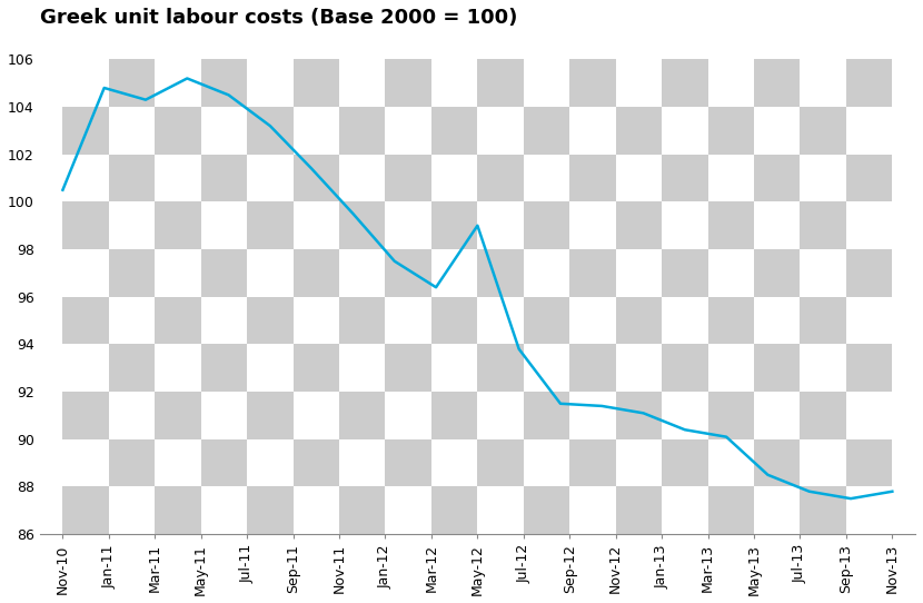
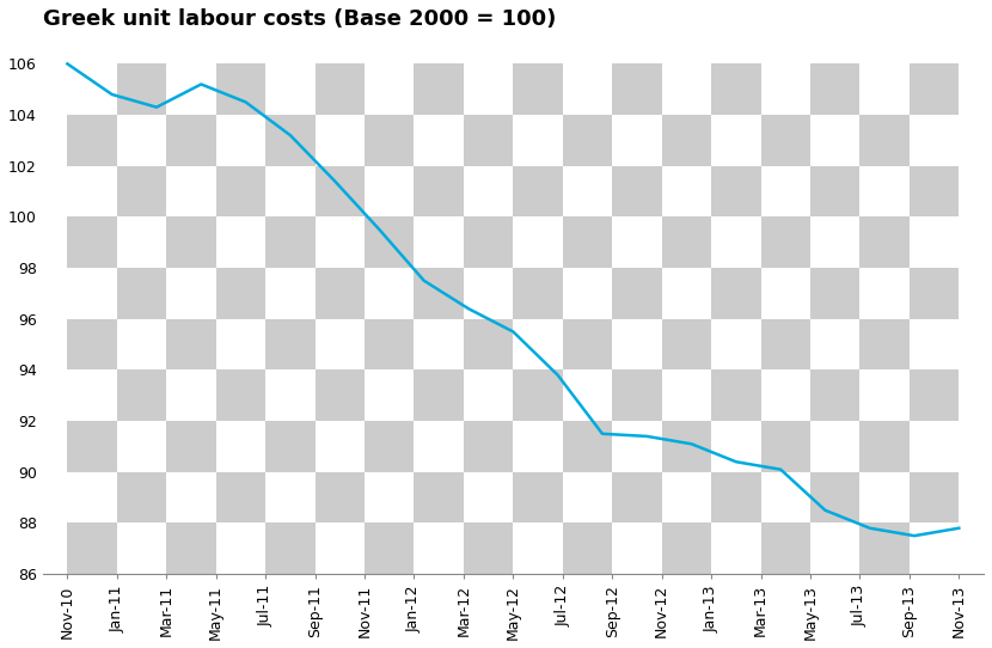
Nov-10: 100.5 -> 106.0
May-12: 99.0 -> 95.5
